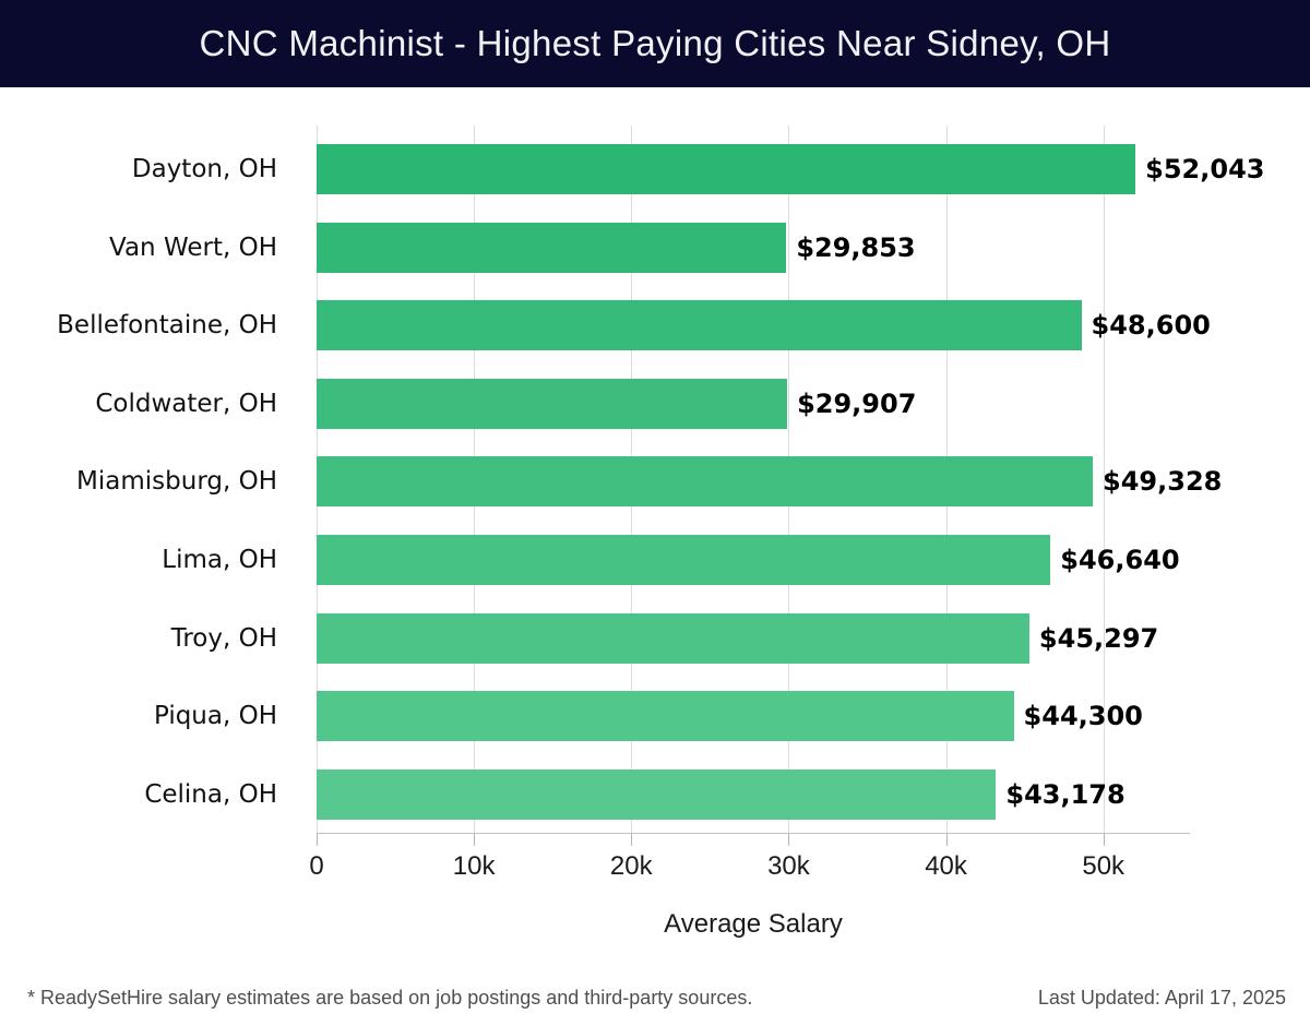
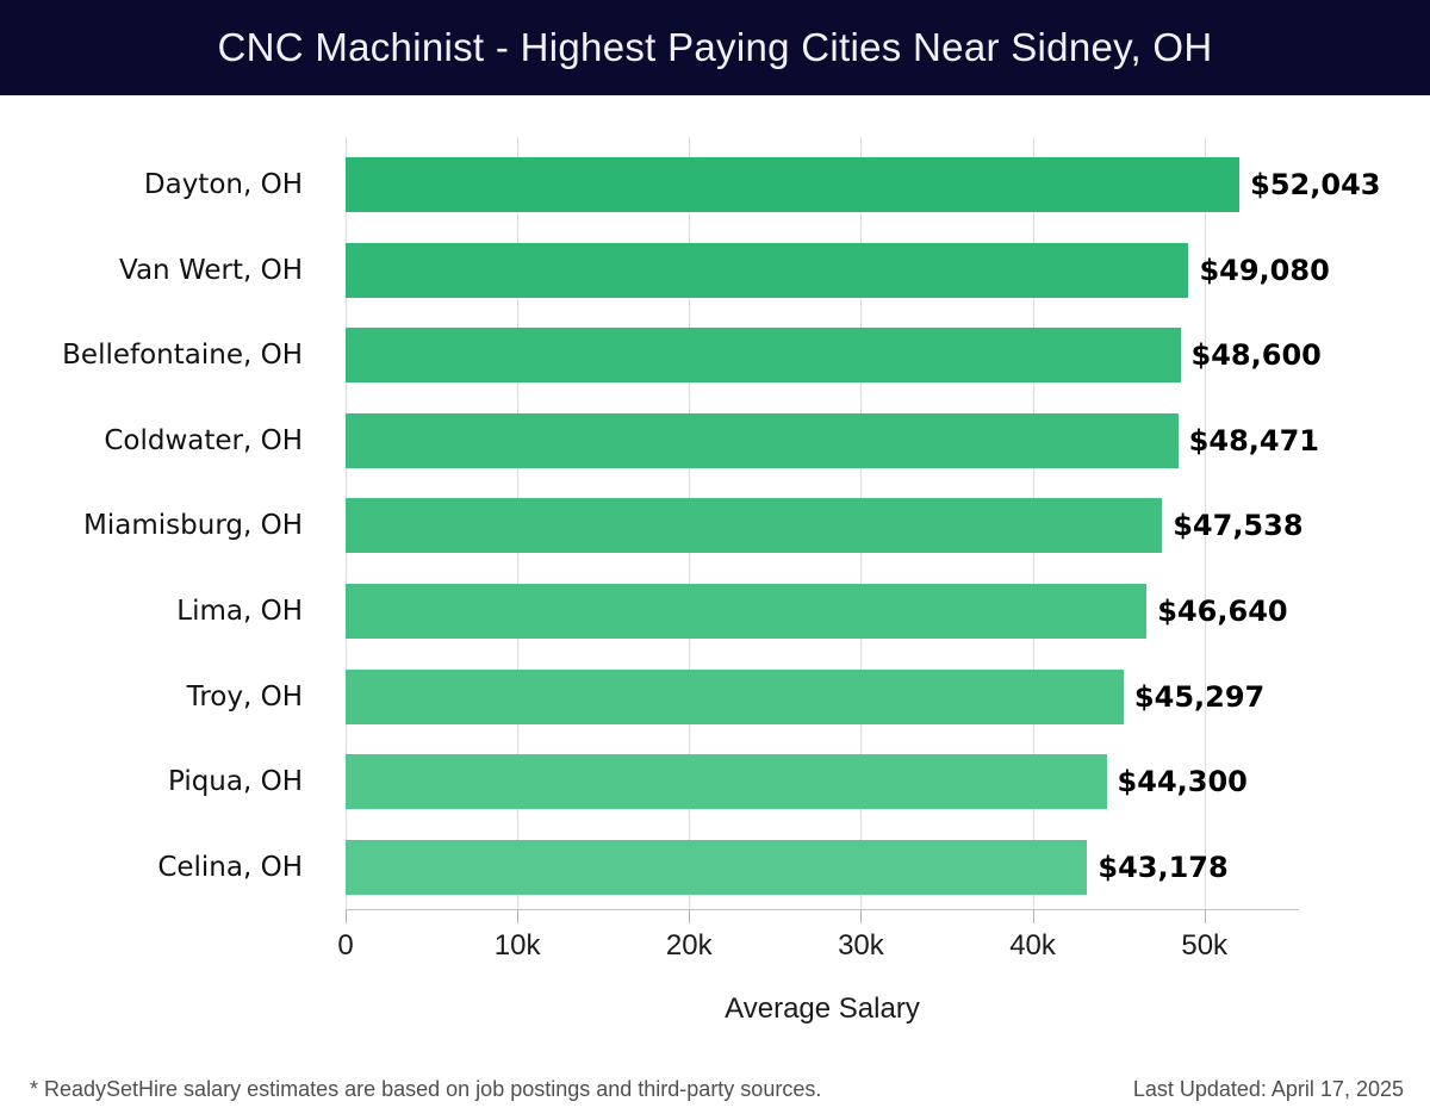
Van Wert, OH: $29,853 -> $49,080
Coldwater, OH: $29,907 -> $48,471
Miamisburg, OH: $49,328 -> $47,538
